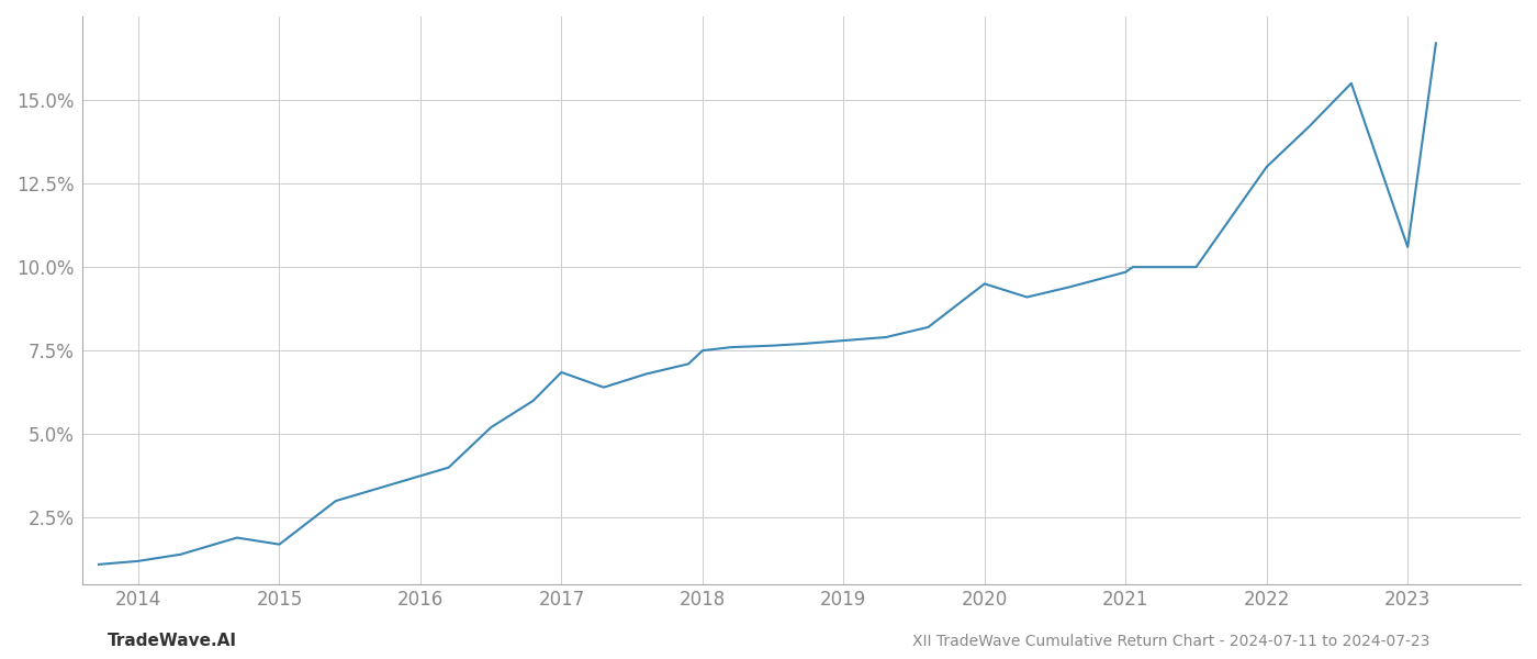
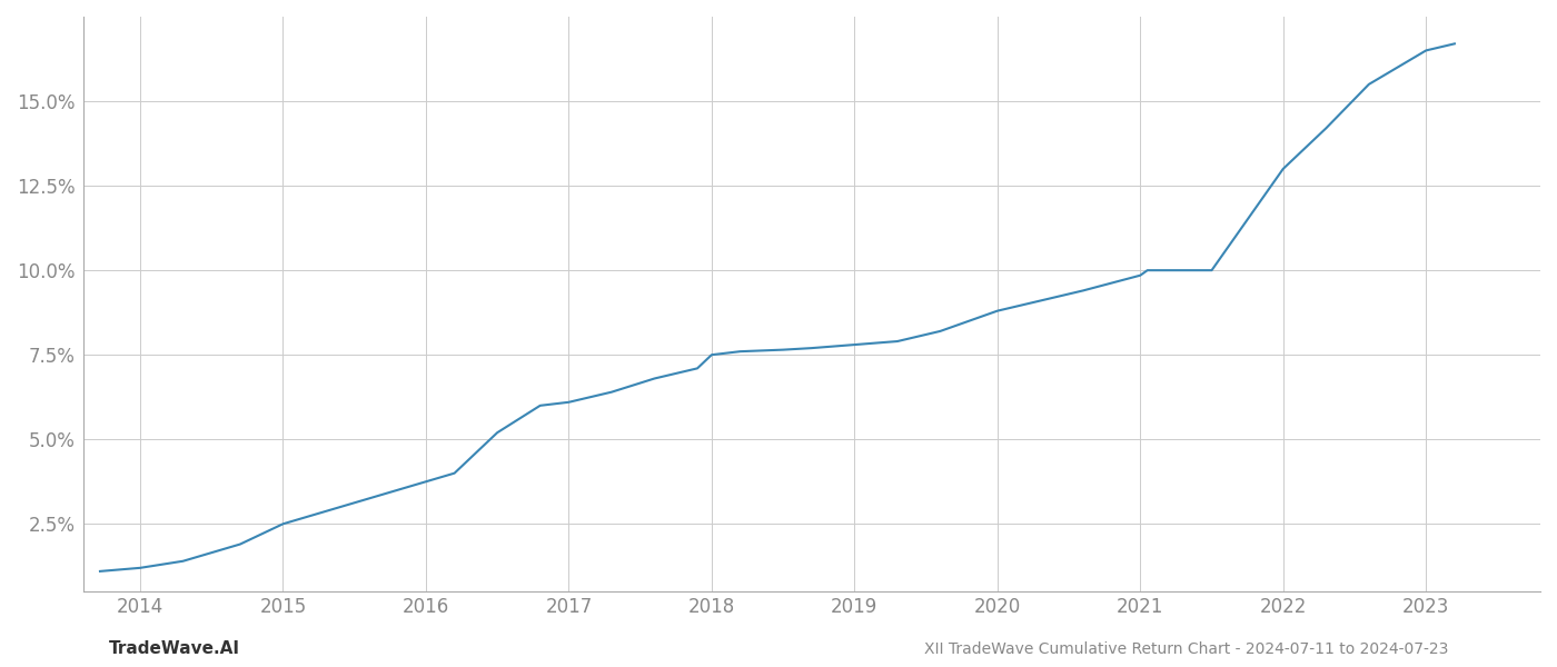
2015: 1.70% -> 2.50%
2017: 6.85% -> 6.10%
2020: 9.50% -> 8.80%
2023: 10.60% -> 16.50%
